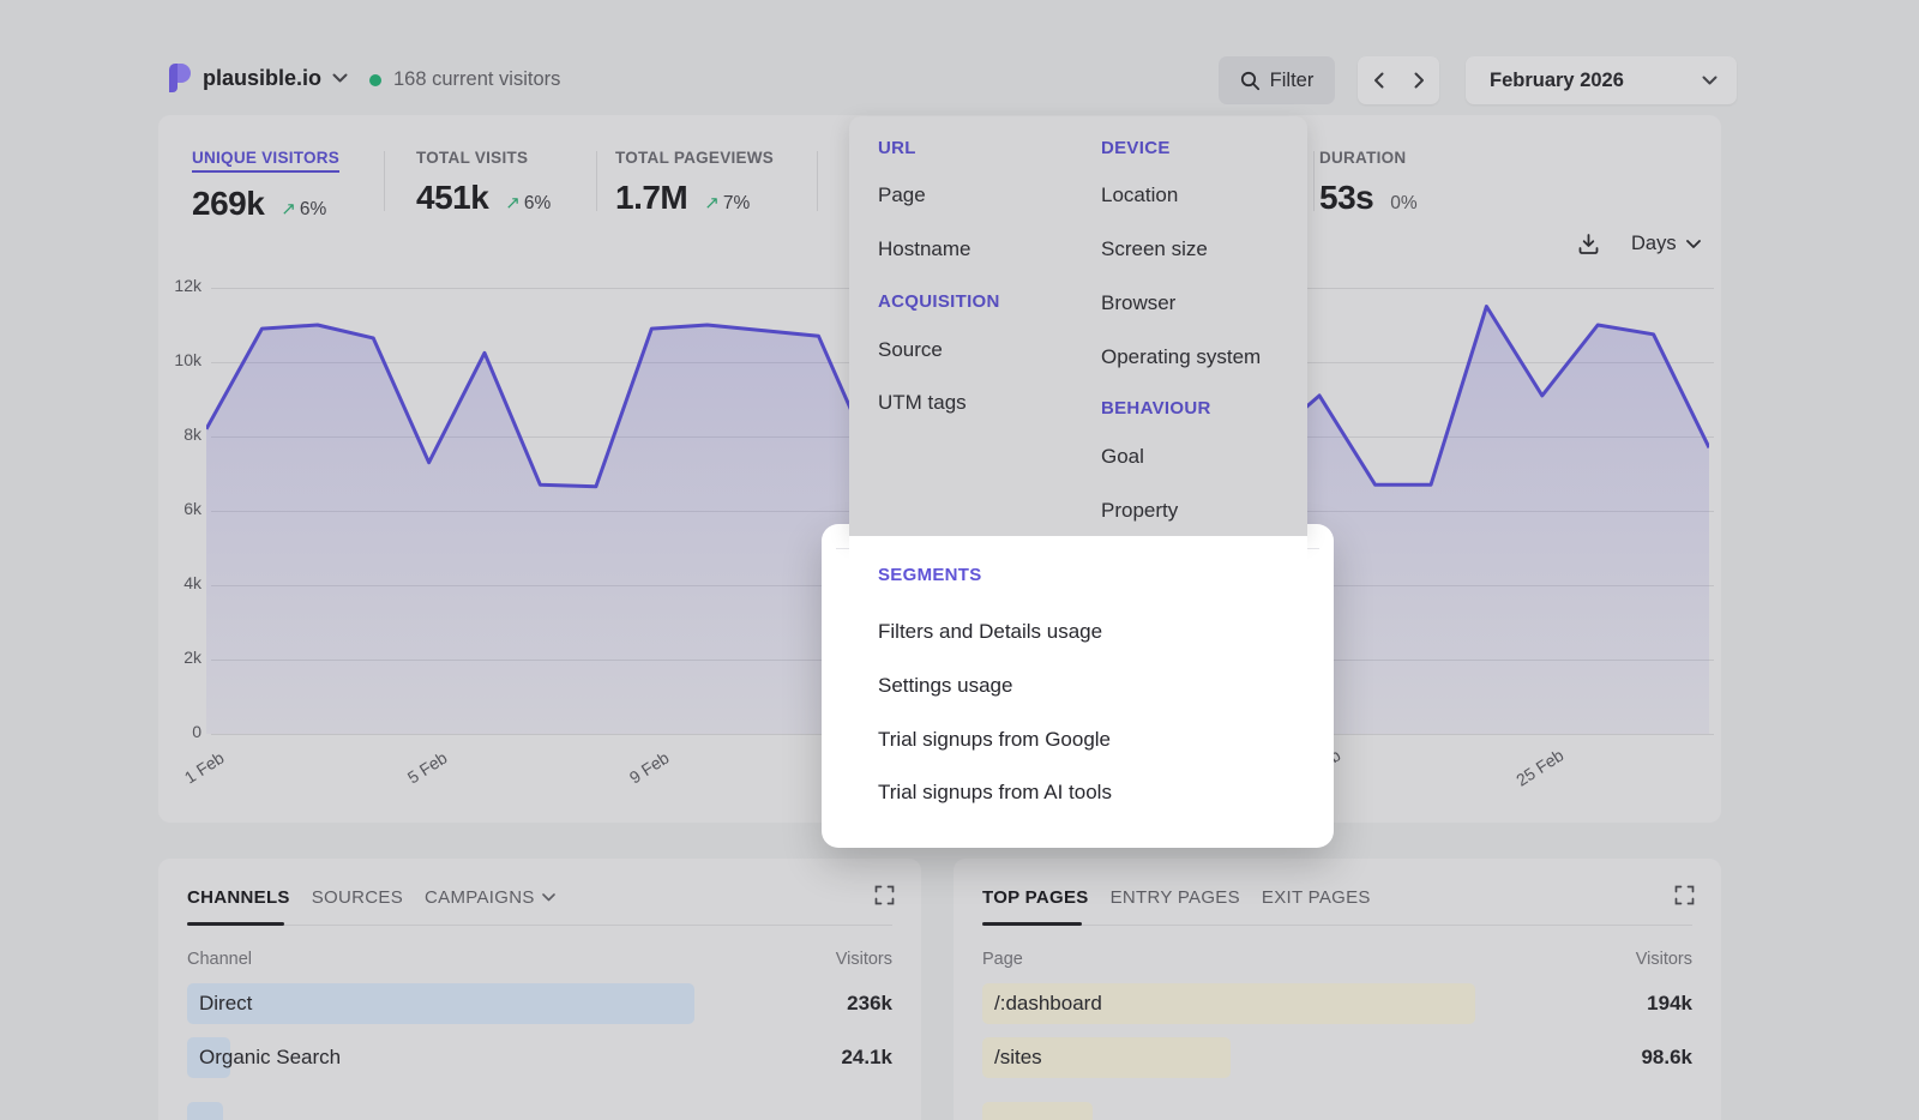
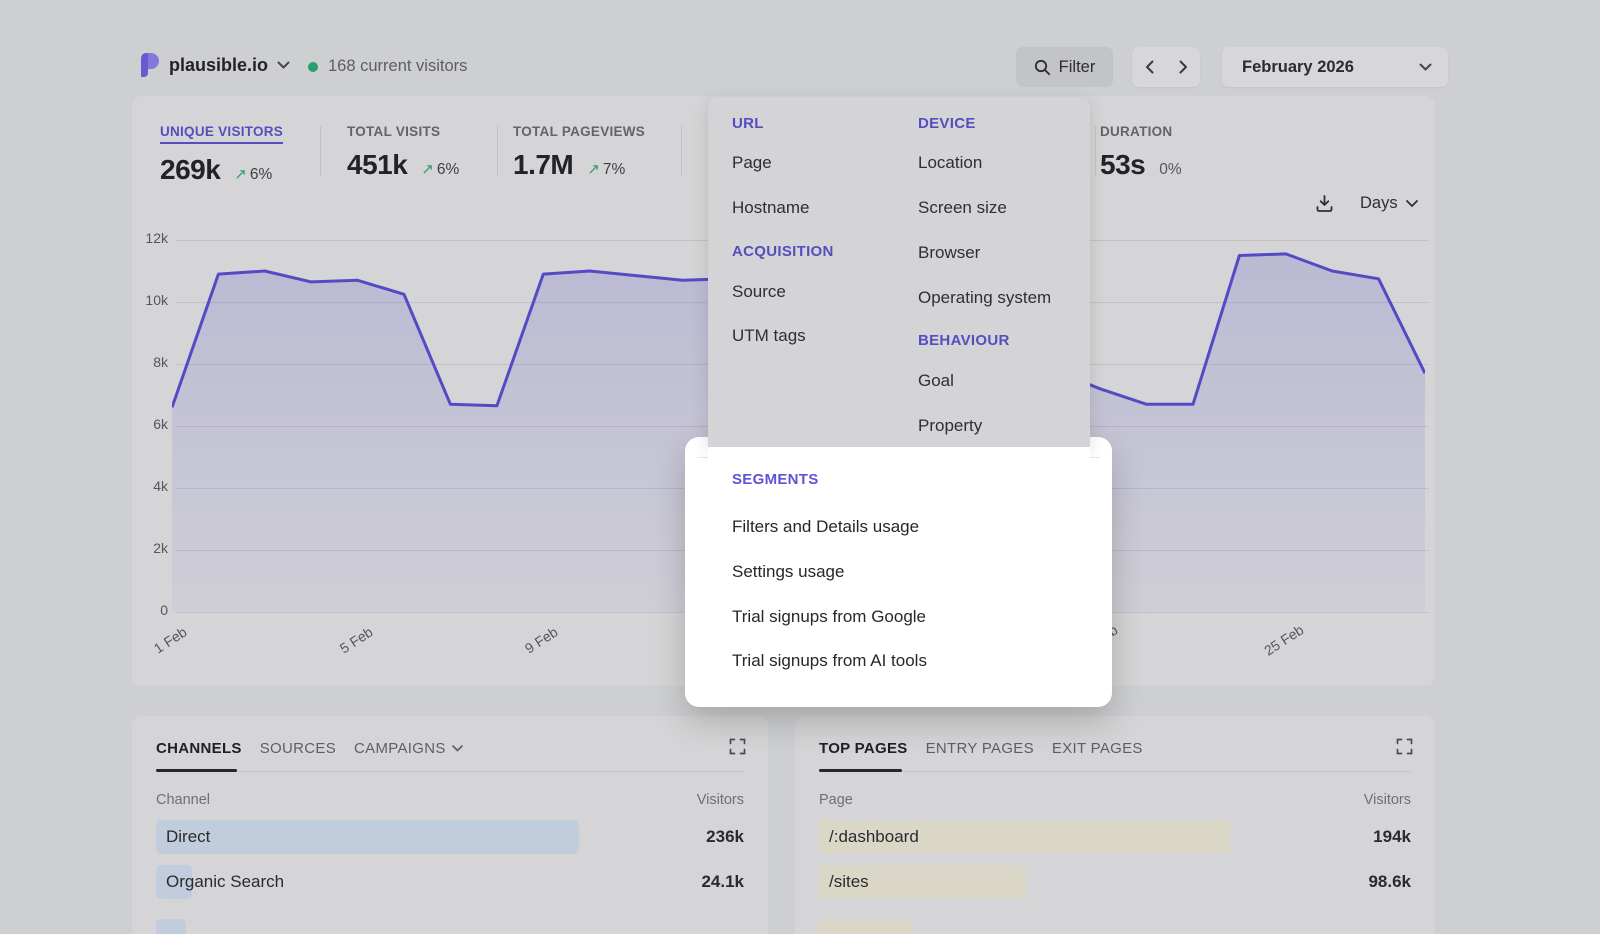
1 Feb: 8.2k -> 6.6k
5 Feb: 7.3k -> 10.7k
13 Feb: 7.3k -> 10.8k
21 Feb: 9.1k -> 7.2k
25 Feb: 9.1k -> 11.6k
